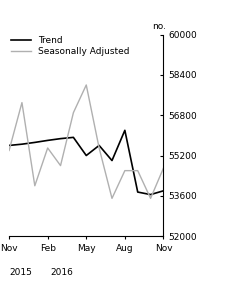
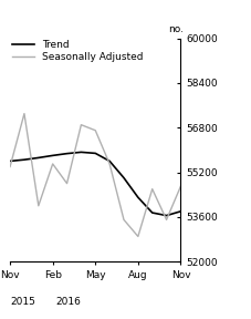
Trend/May: 55200 -> 55880
Seasonally Adjusted/May: 58000 -> 56700
Trend/Aug: 56200 -> 54300
Seasonally Adjusted/Aug: 54600 -> 52900
